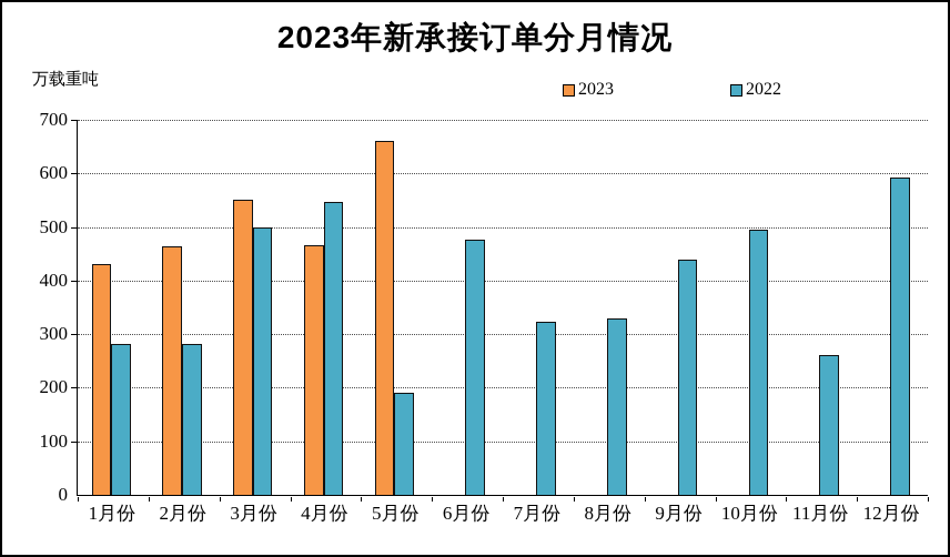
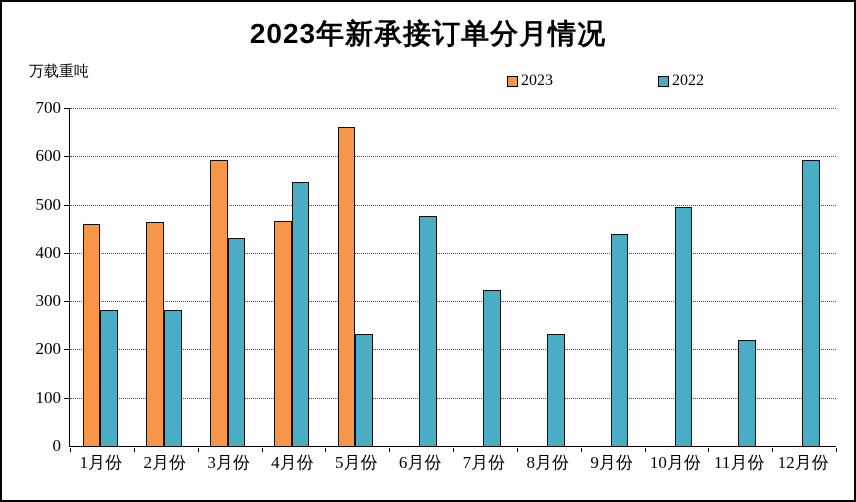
2023/1月份: 430 -> 460
2023/3月份: 550 -> 590
2022/3月份: 500 -> 430
2022/5月份: 190 -> 230
2022/8月份: 330 -> 230
2022/11月份: 260 -> 220
